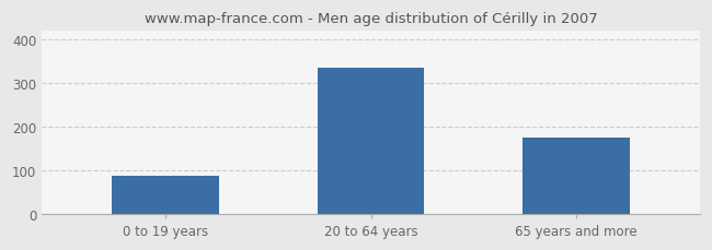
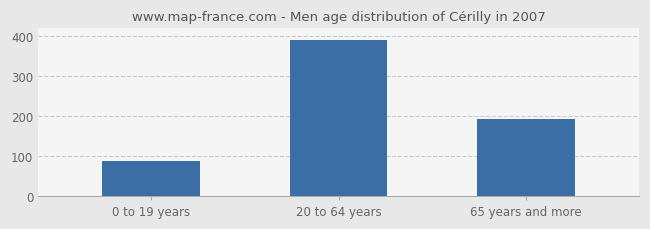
20 to 64 years: 335 -> 390
65 years and more: 175 -> 193
